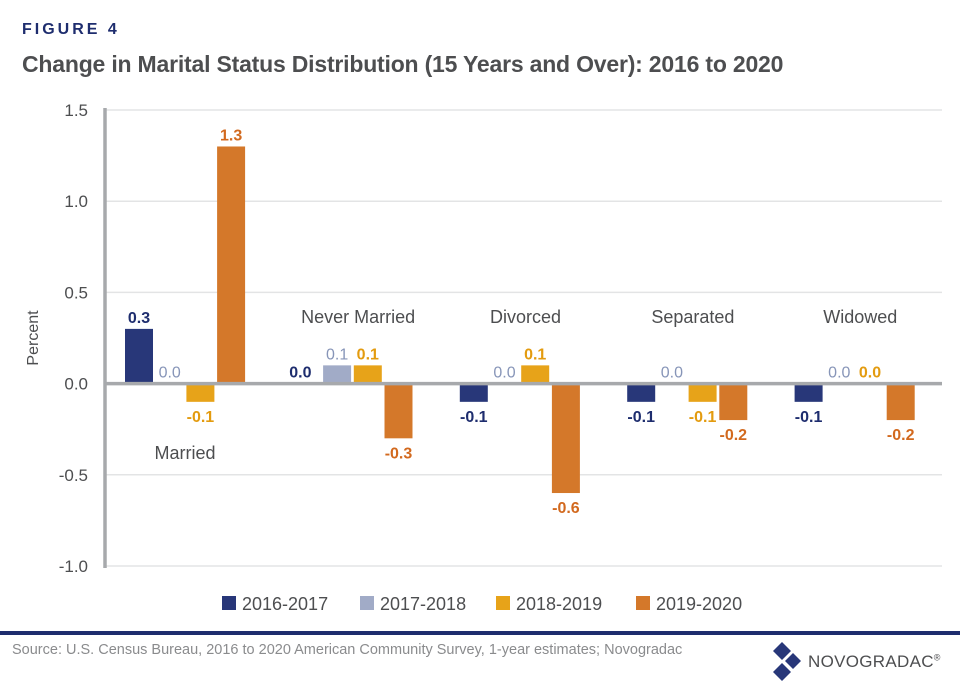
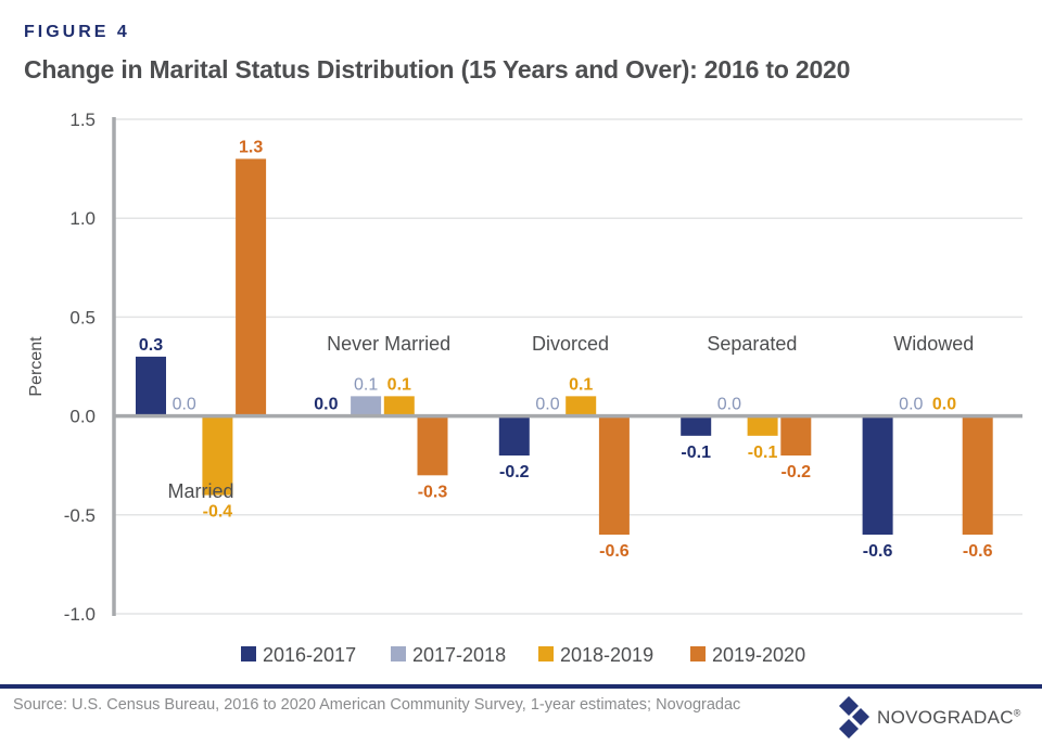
2018-2019/Married: -0.1 -> -0.4
2016-2017/Divorced: -0.1 -> -0.2
2016-2017/Widowed: -0.1 -> -0.6
2019-2020/Widowed: -0.2 -> -0.6
